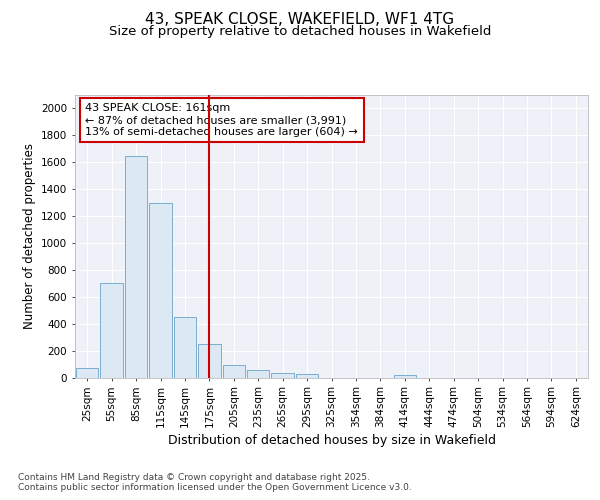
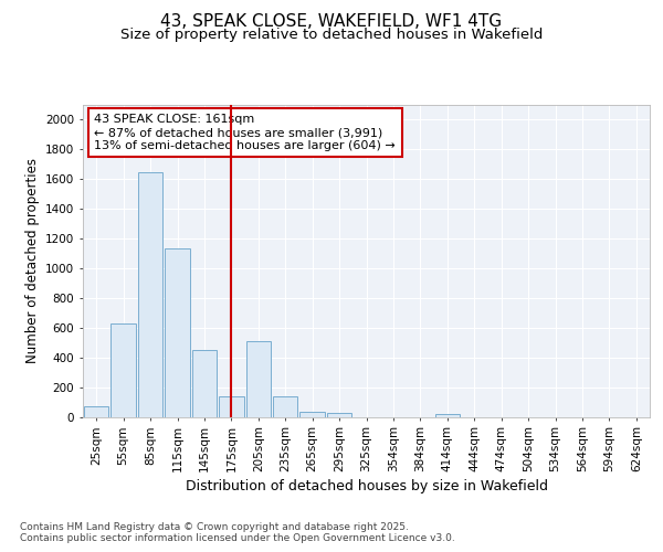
55sqm: 700 -> 630
115sqm: 1300 -> 1130
175sqm: 250 -> 140
205sqm: 90 -> 510
235sqm: 60 -> 140
